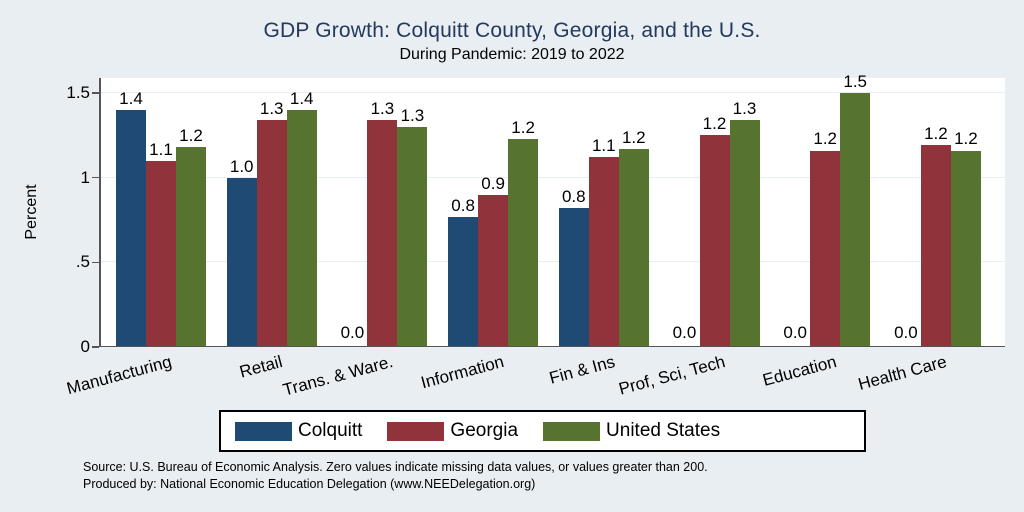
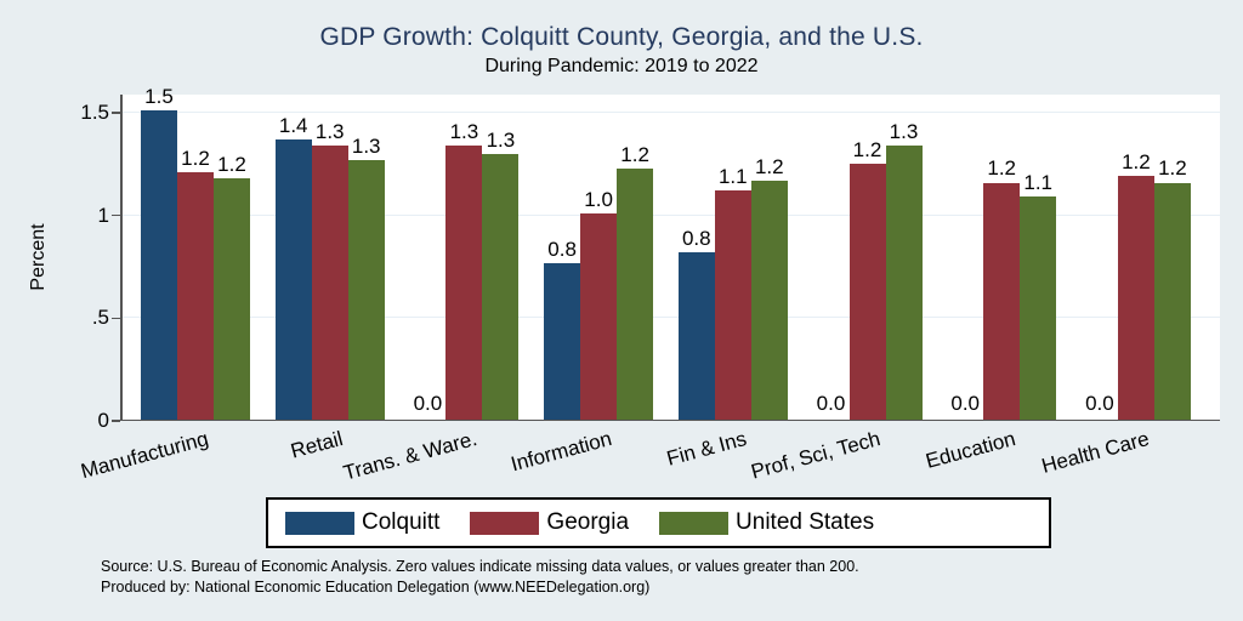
Colquitt/Manufacturing: 1.4 -> 1.5
Georgia/Manufacturing: 1.1 -> 1.2
Colquitt/Retail: 1.0 -> 1.4
United States/Retail: 1.4 -> 1.3
Georgia/Information: 0.9 -> 1.0
United States/Education: 1.5 -> 1.1
